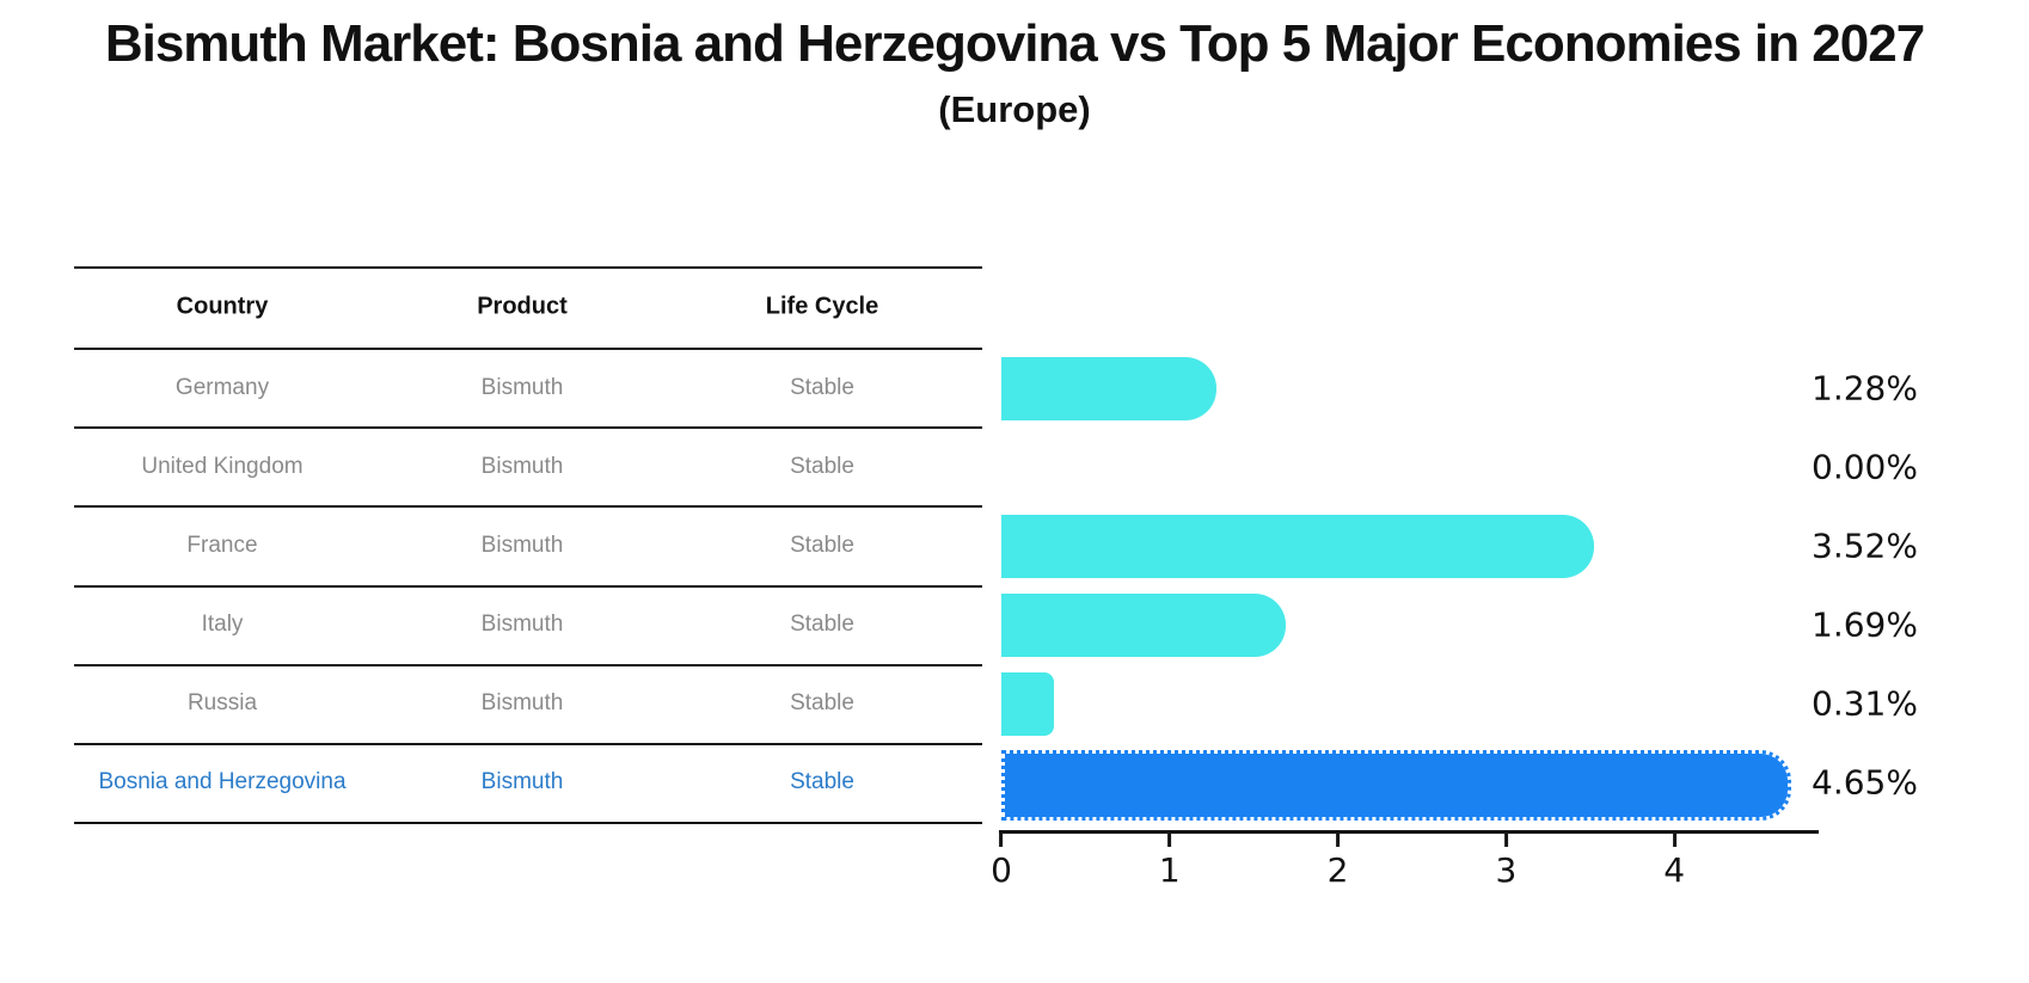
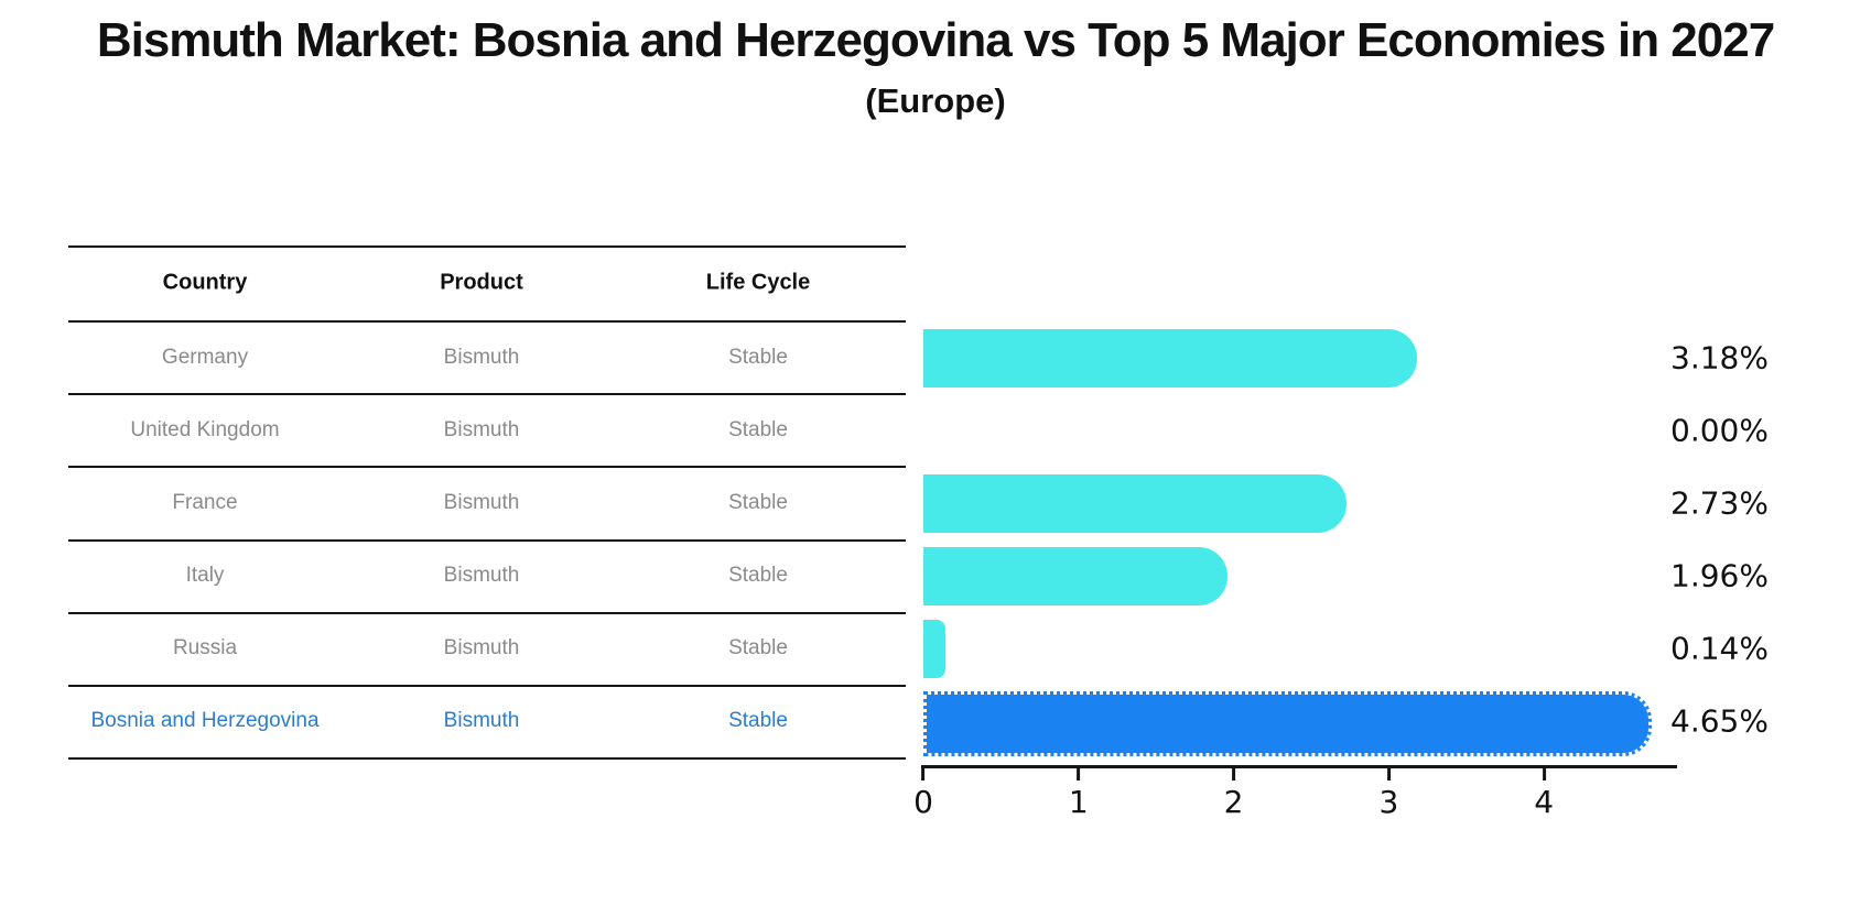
Germany: 1.28% -> 3.18%
France: 3.52% -> 2.73%
Italy: 1.69% -> 1.96%
Russia: 0.31% -> 0.14%
